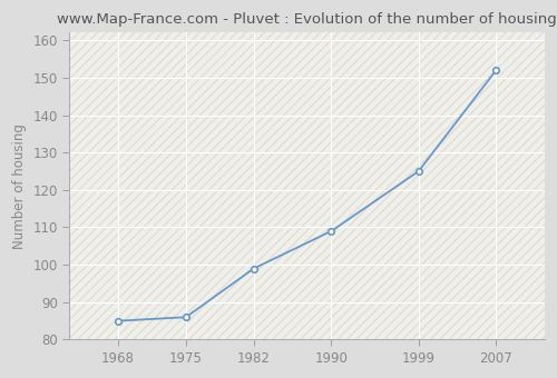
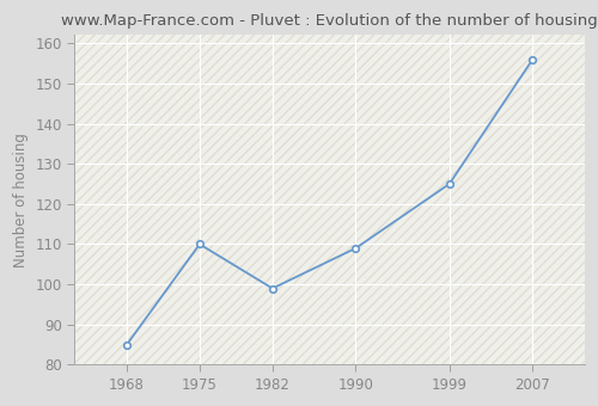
1975: 86 -> 110
2007: 152 -> 156
